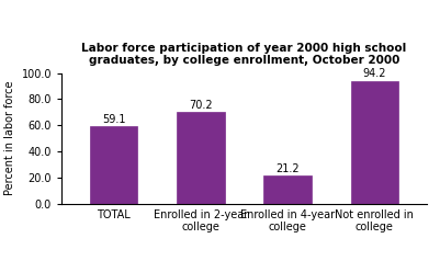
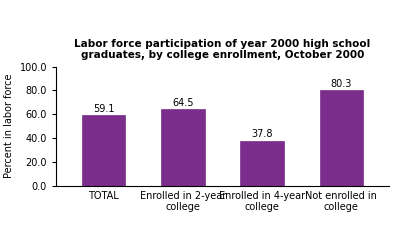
Enrolled in 2-year college: 70.2 -> 64.5
Enrolled in 4-year college: 21.2 -> 37.8
Not enrolled in college: 94.2 -> 80.3
